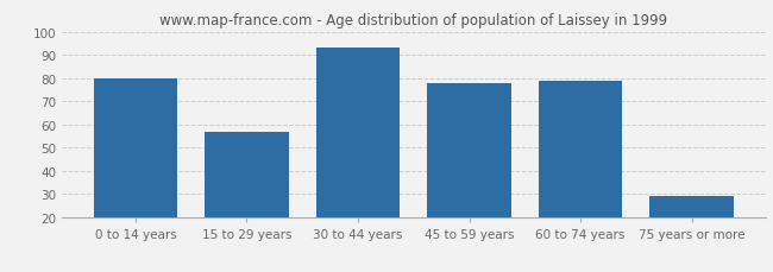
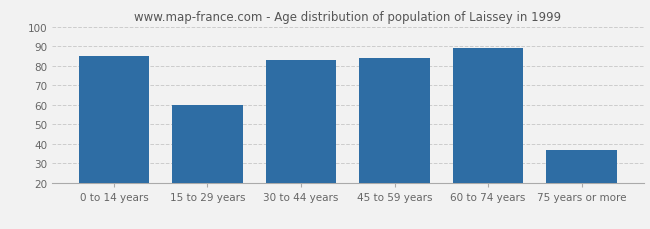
0 to 14 years: 80 -> 85
15 to 29 years: 57 -> 60
30 to 44 years: 93 -> 83
45 to 59 years: 78 -> 84
60 to 74 years: 79 -> 89
75 years or more: 29 -> 37
